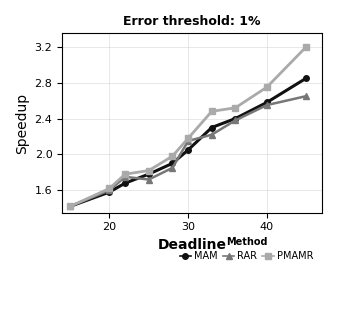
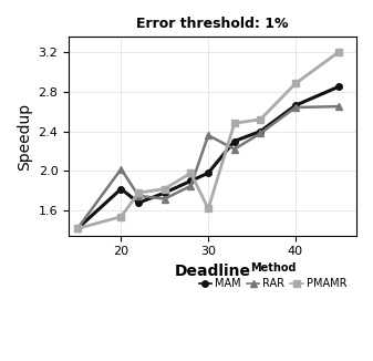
MAM/20: 1.58 -> 1.82
RAR/20: 1.60 -> 2.02
PMAMR/20: 1.62 -> 1.54
MAM/30: 2.05 -> 1.98
RAR/30: 2.15 -> 2.36
PMAMR/30: 2.18 -> 1.62
MAM/40: 2.58 -> 2.66
RAR/40: 2.55 -> 2.64
PMAMR/40: 2.75 -> 2.88
